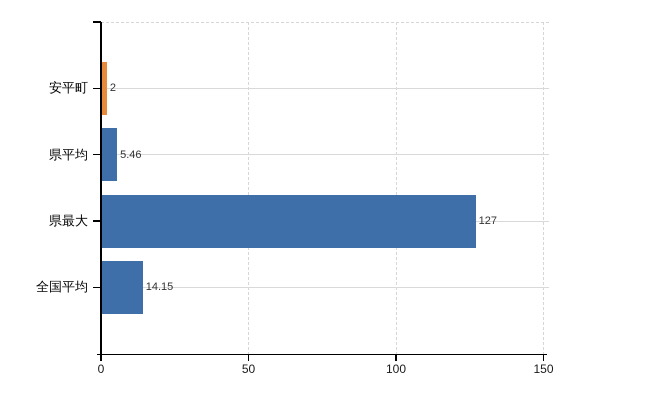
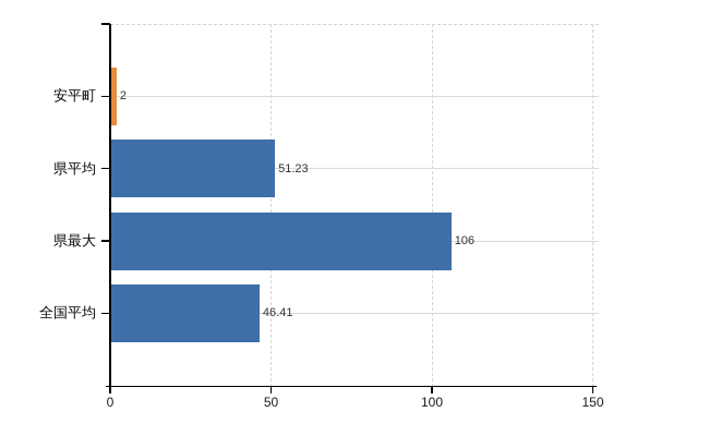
県平均: 5.46 -> 51.23
県最大: 127 -> 106
全国平均: 14.15 -> 46.41
